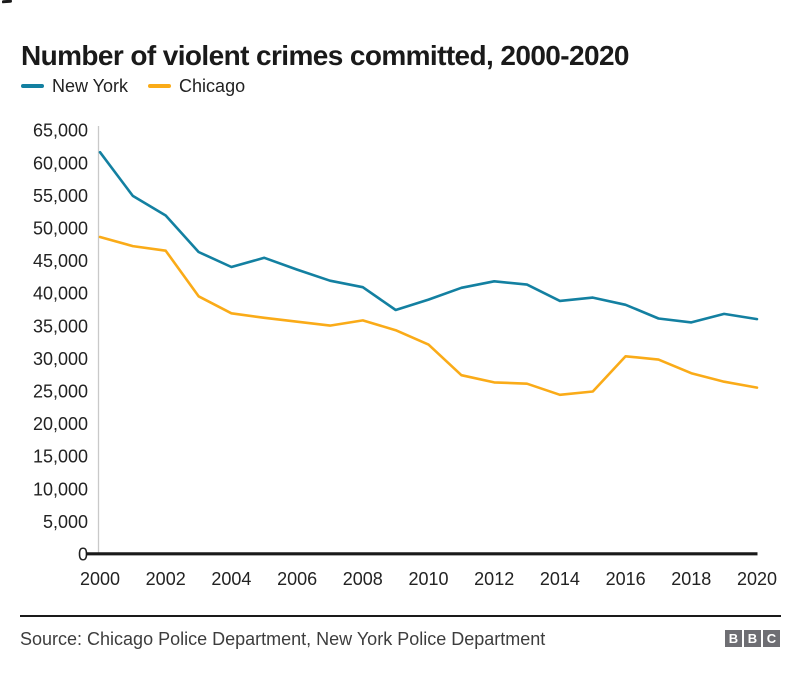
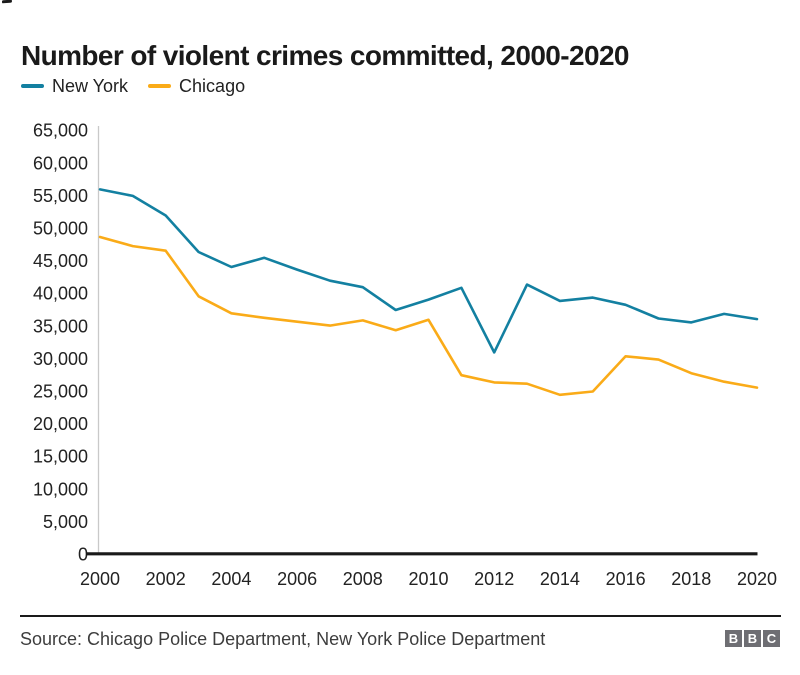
New York/2000: 62000 -> 56000
Chicago/2010: 32000 -> 36000
New York/2012: 42000 -> 31000
